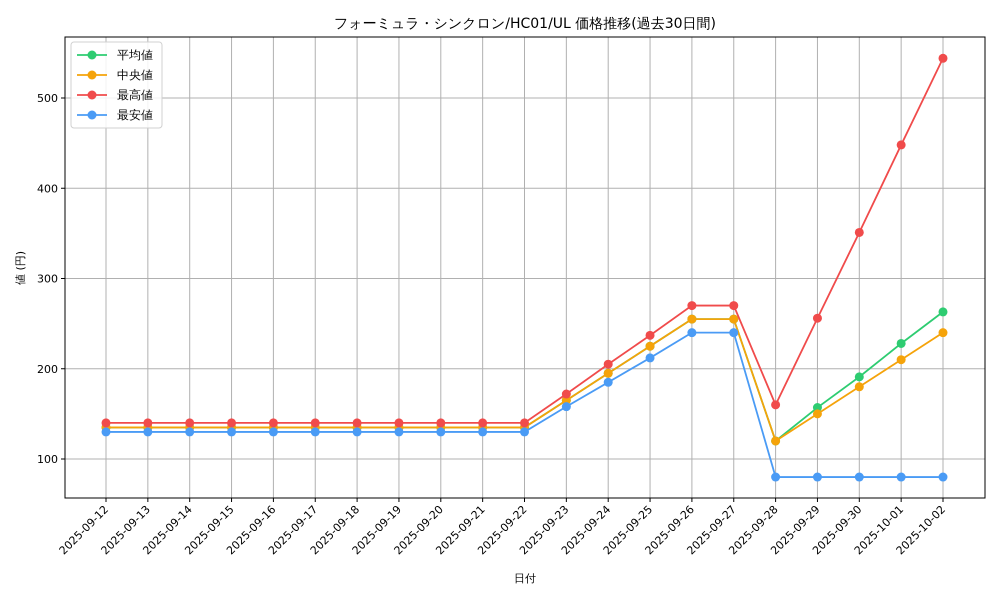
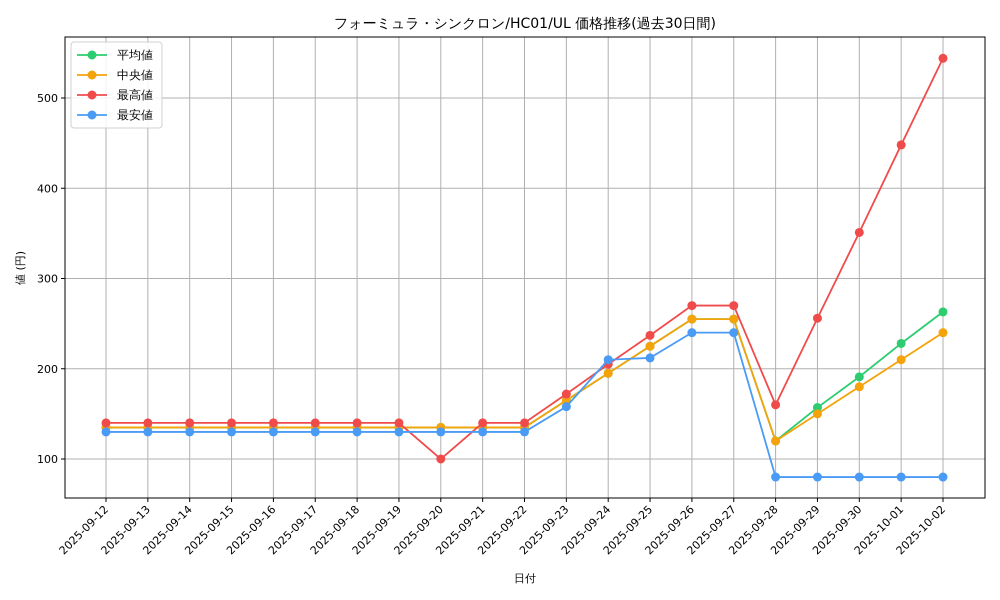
最高値/2025-09-20: 140 -> 100
最安値/2025-09-24: 180 -> 210
